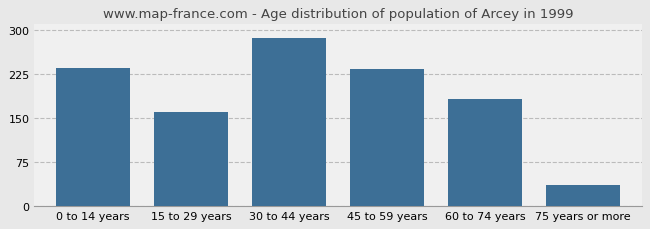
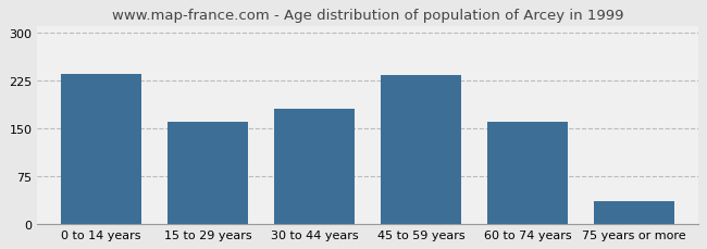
30 to 44 years: 287 -> 180
60 to 74 years: 183 -> 160
